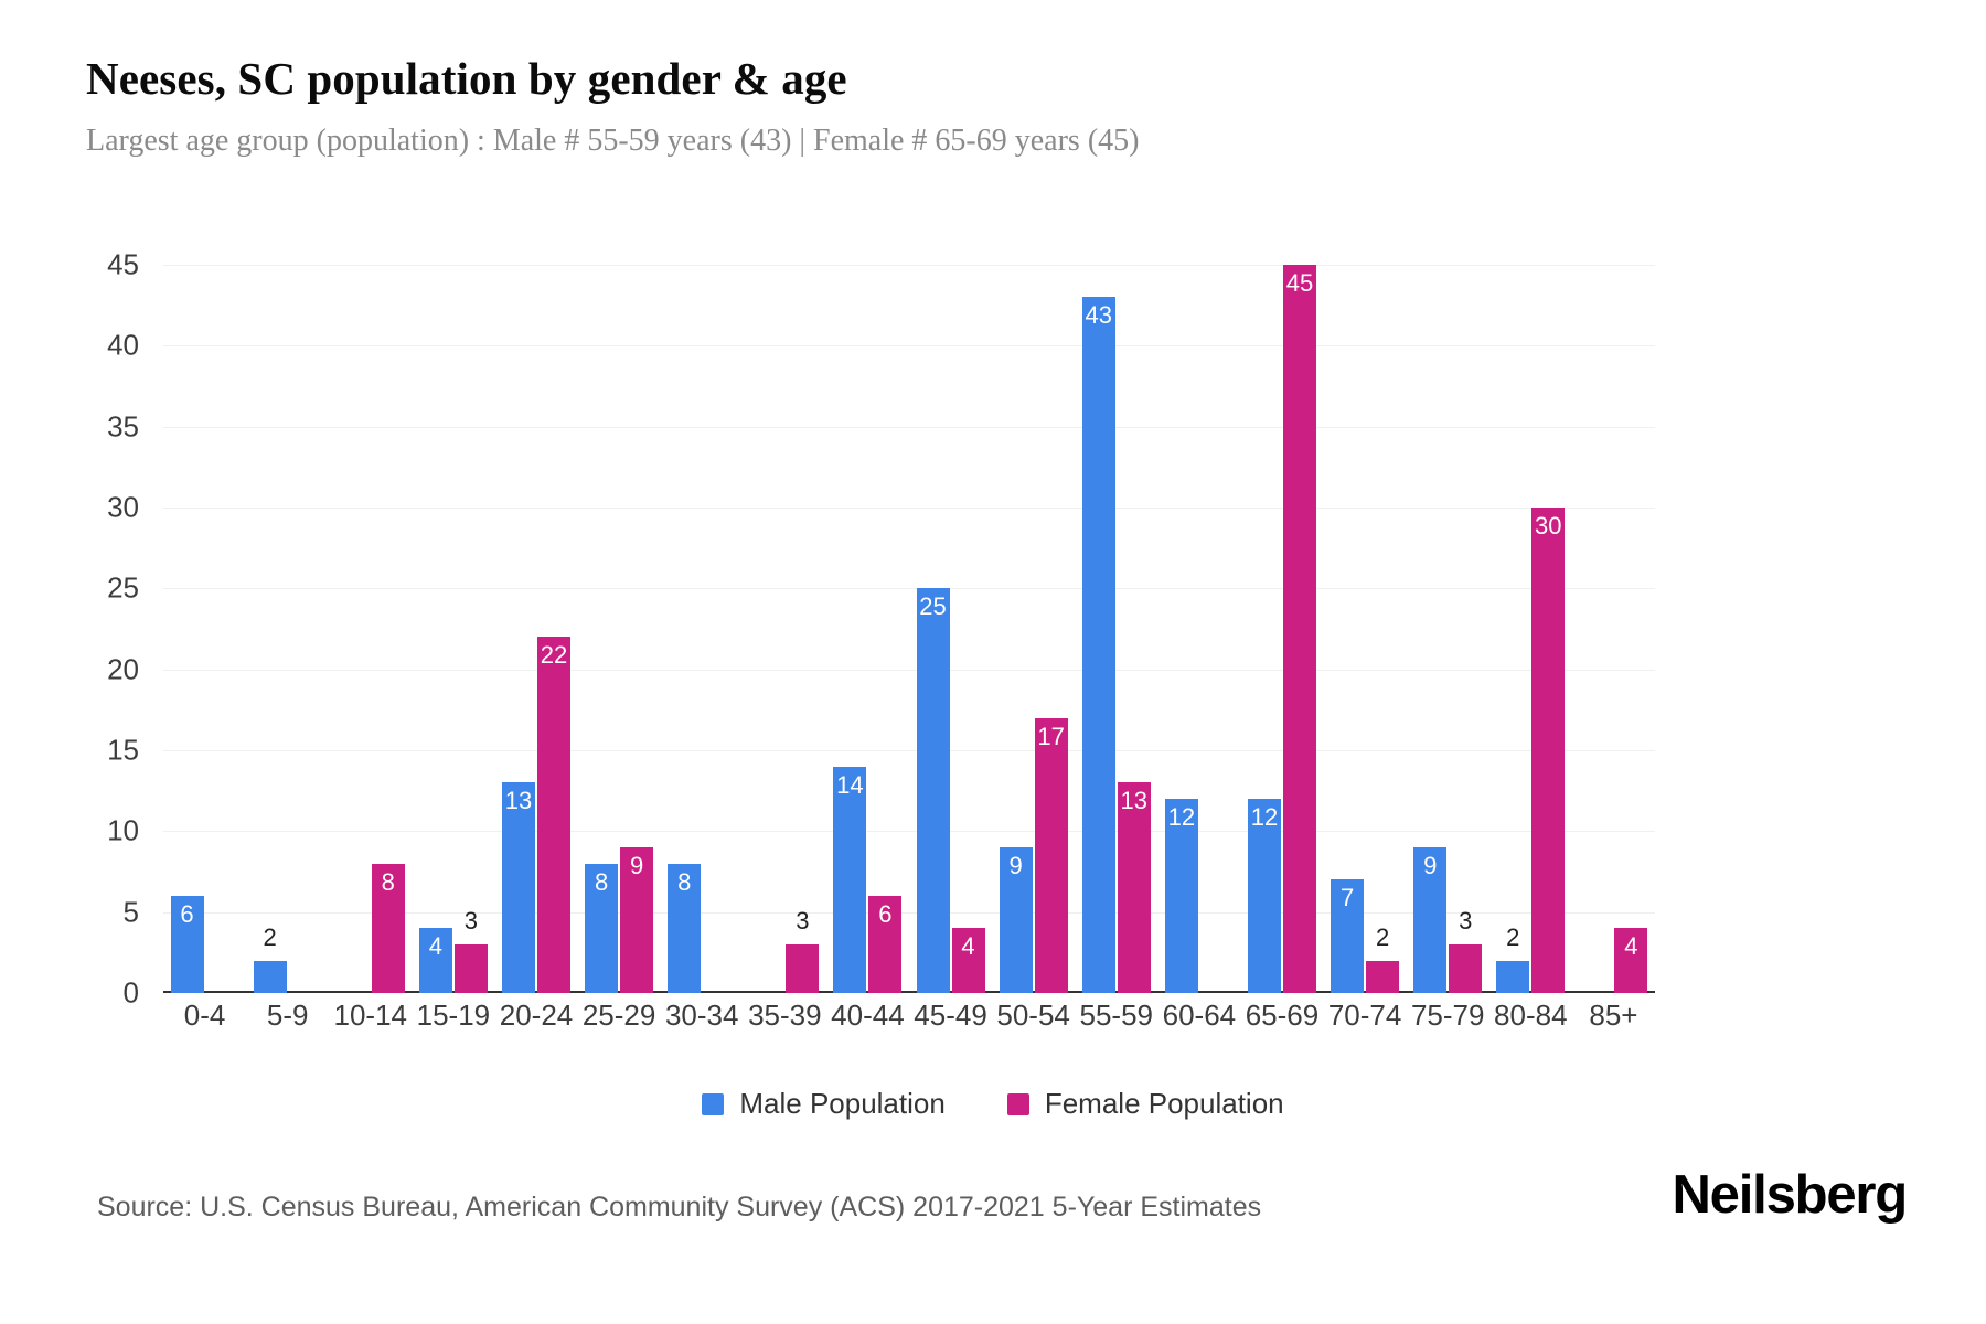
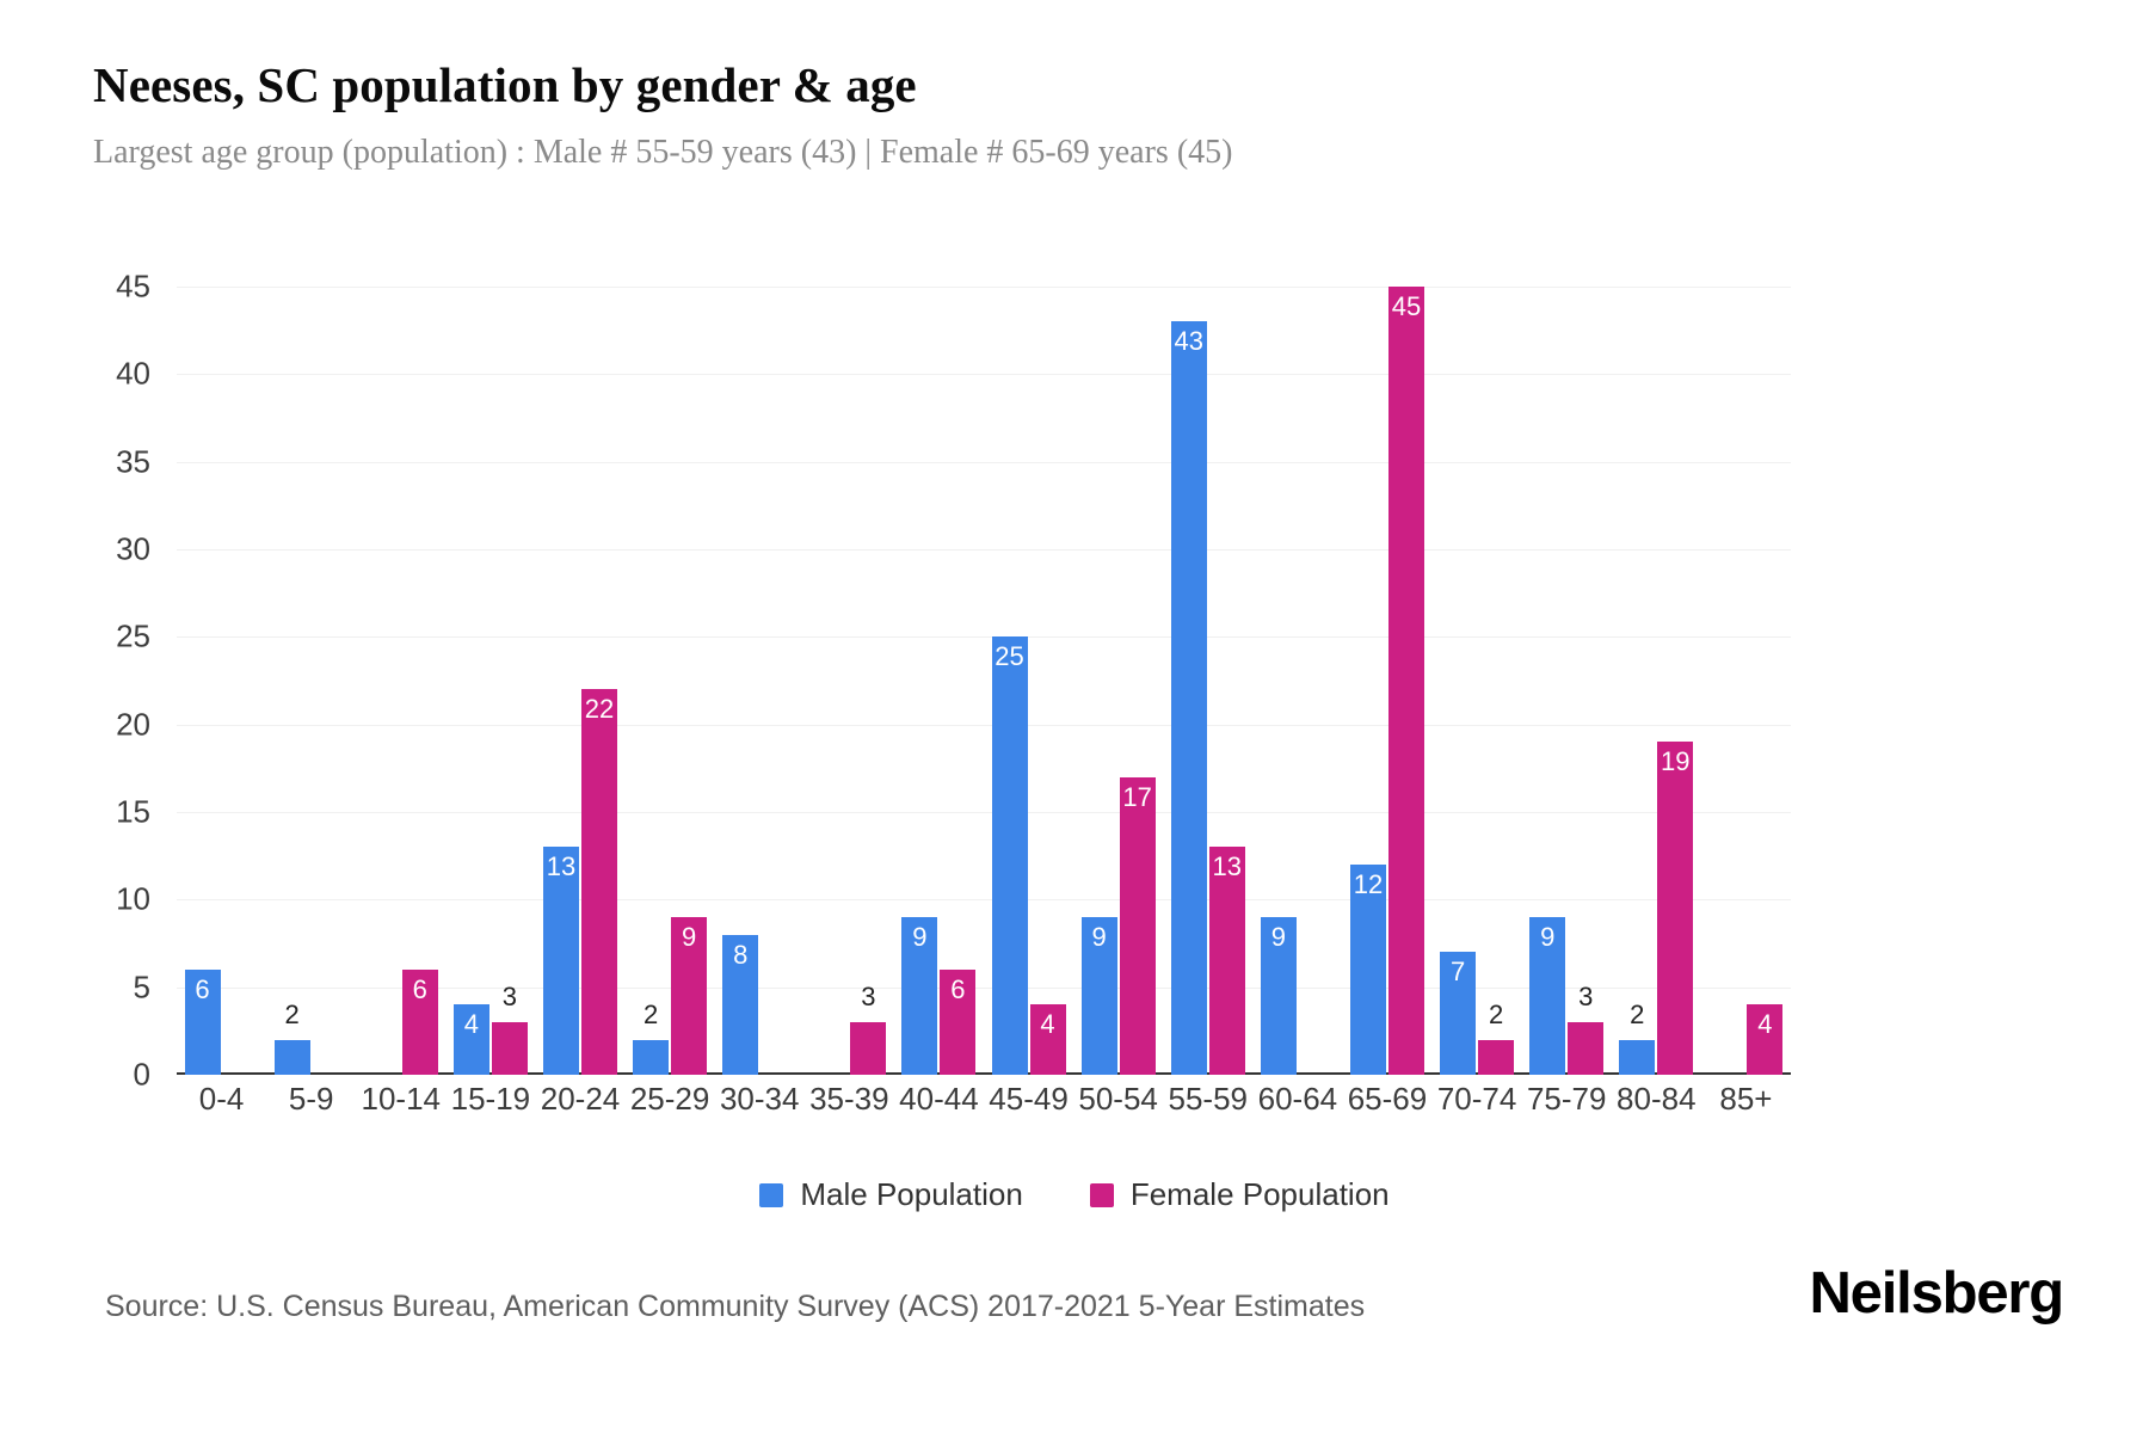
Female Population/10-14: 8 -> 6
Male Population/25-29: 8 -> 2
Male Population/40-44: 14 -> 9
Male Population/60-64: 12 -> 9
Female Population/80-84: 30 -> 19
